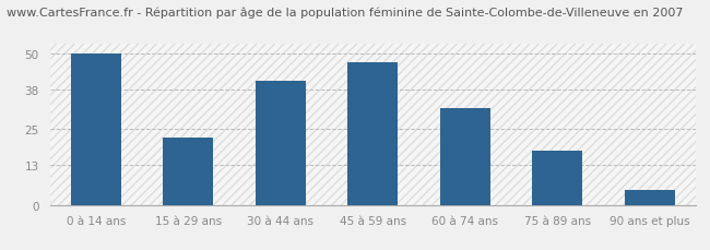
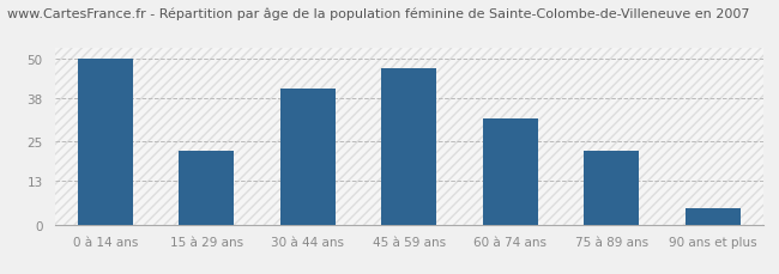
75 à 89 ans: 18 -> 22
